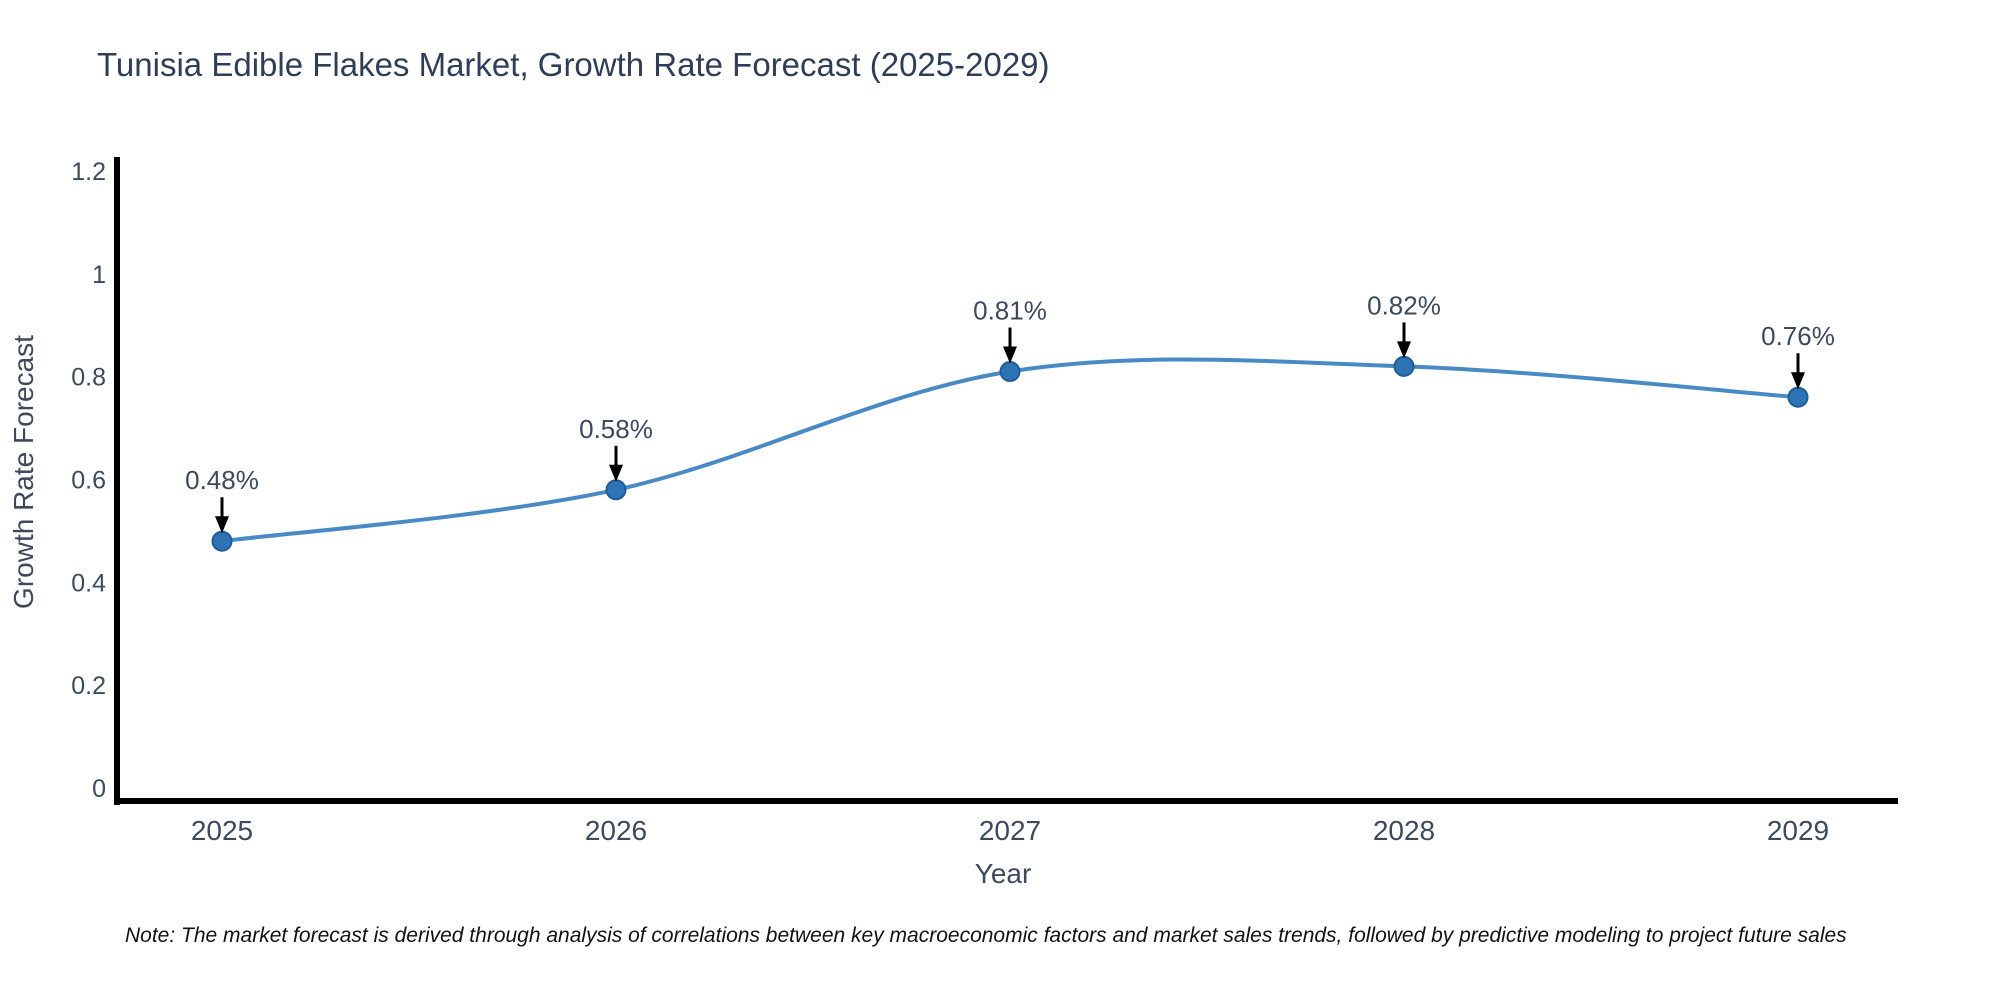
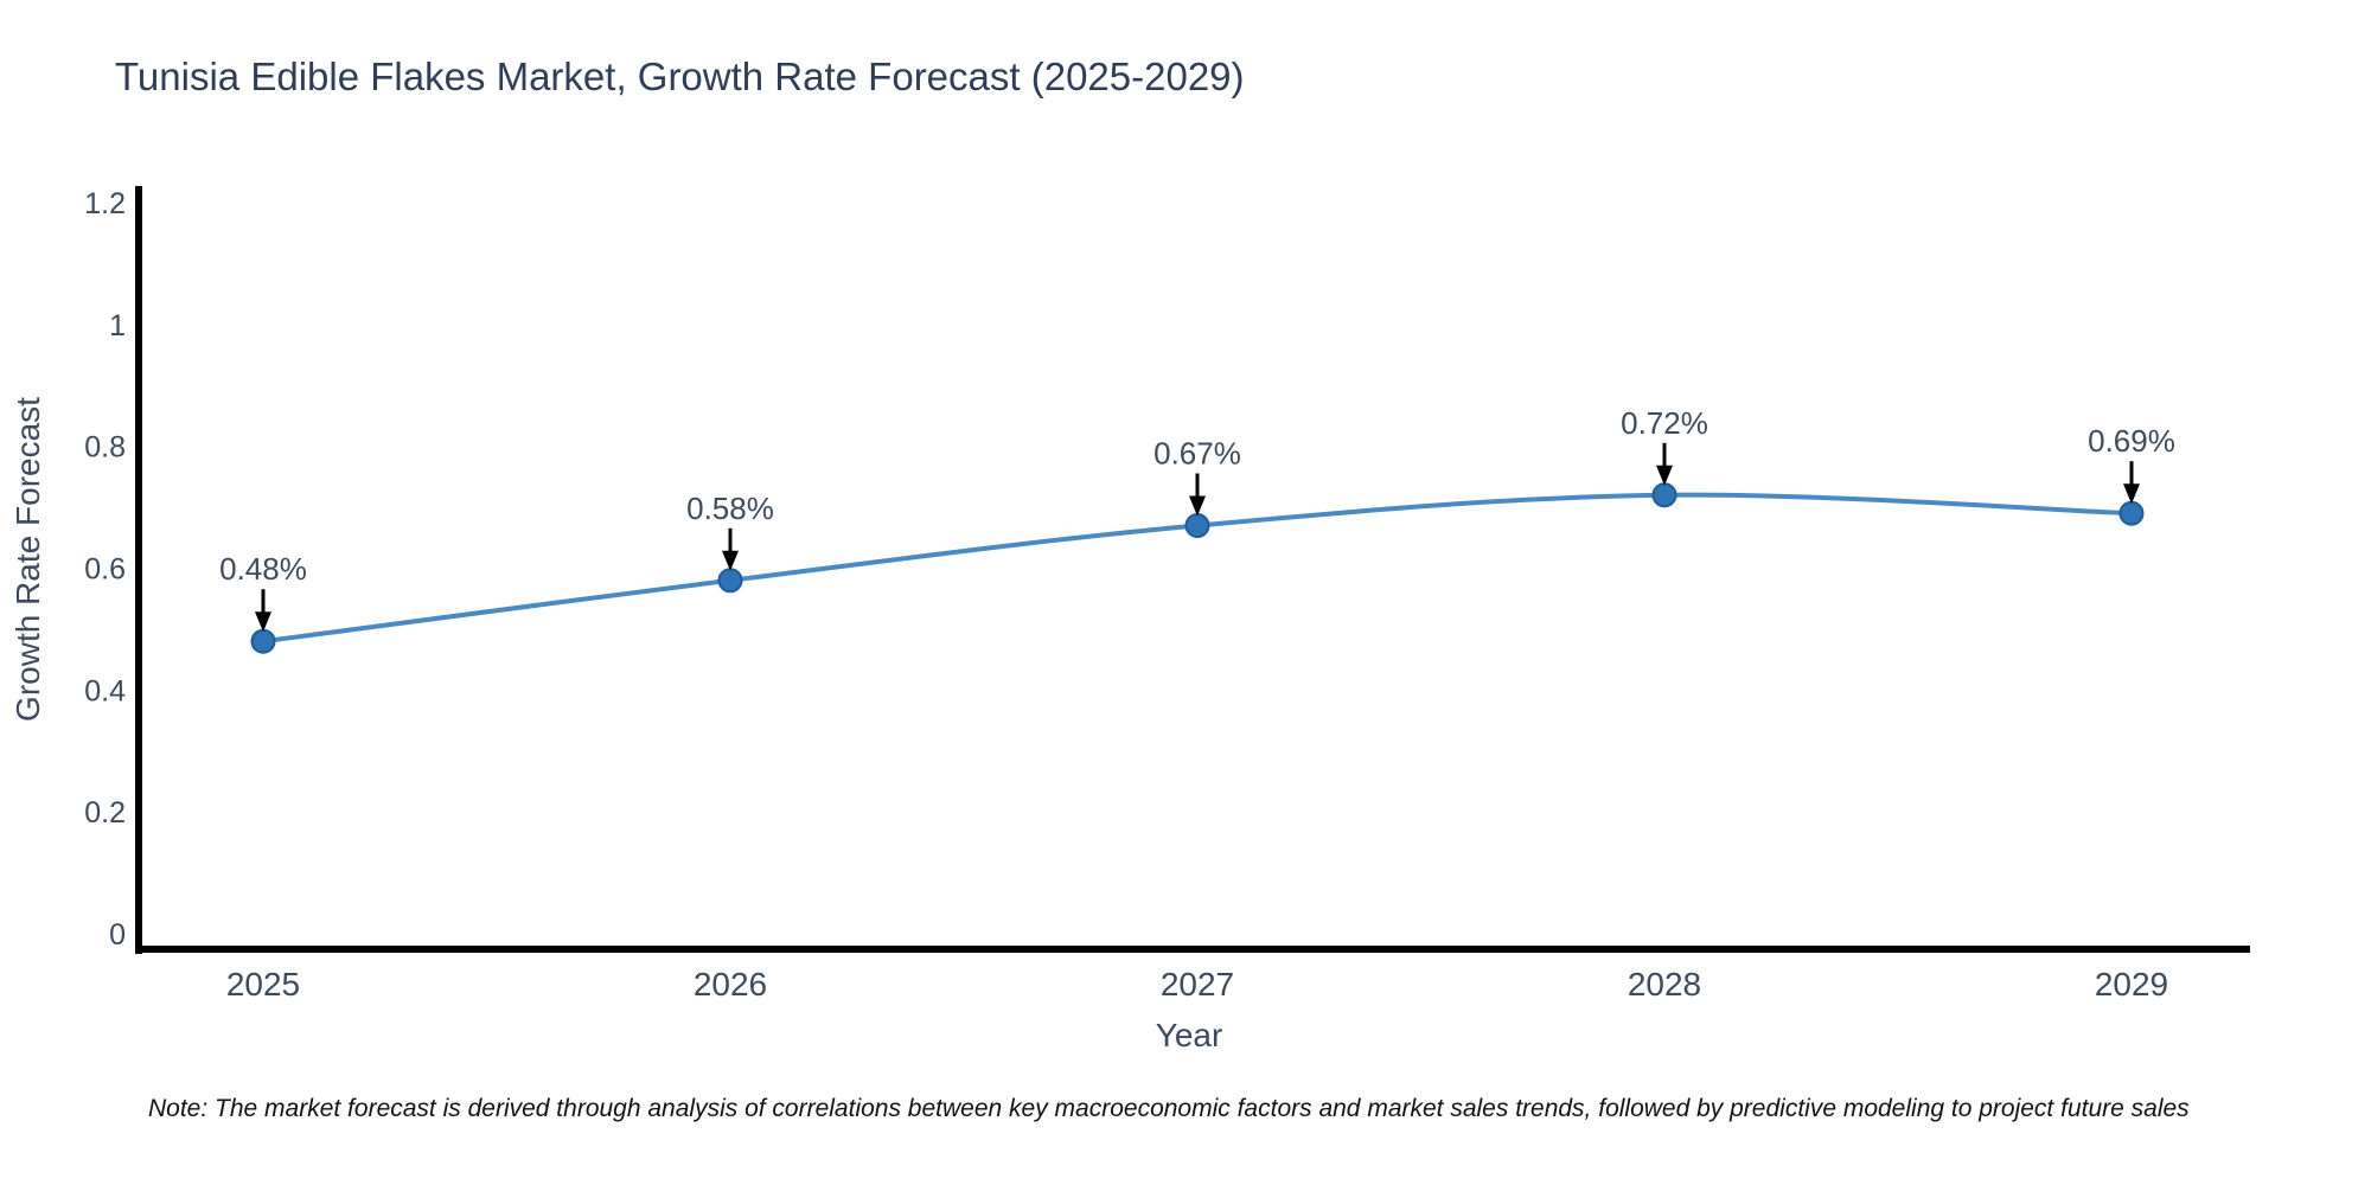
2027: 0.81% -> 0.67%
2028: 0.82% -> 0.72%
2029: 0.76% -> 0.69%
